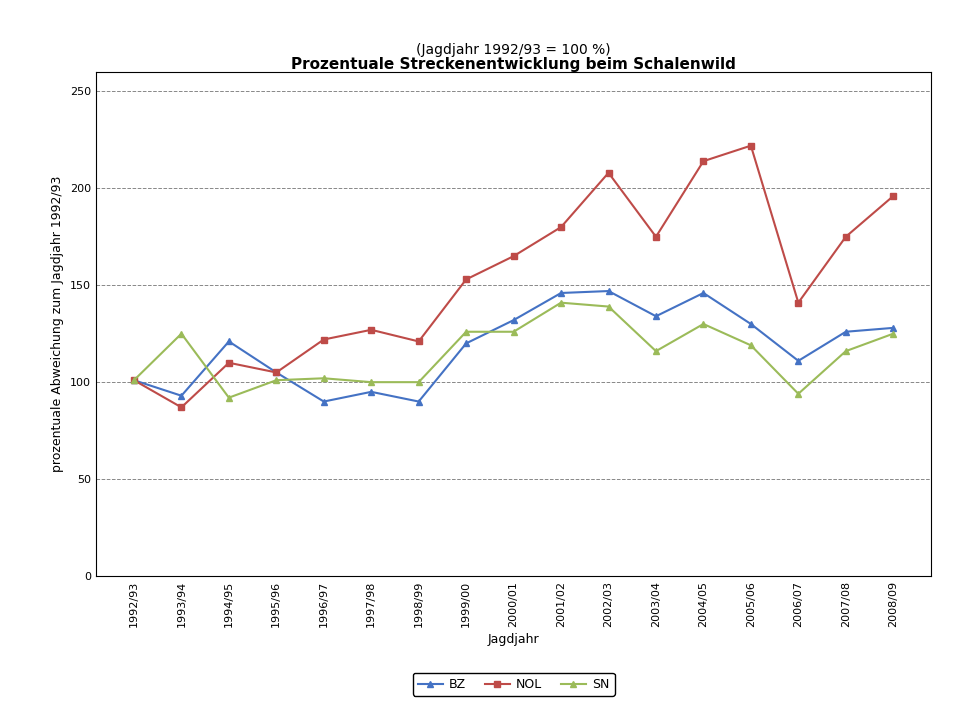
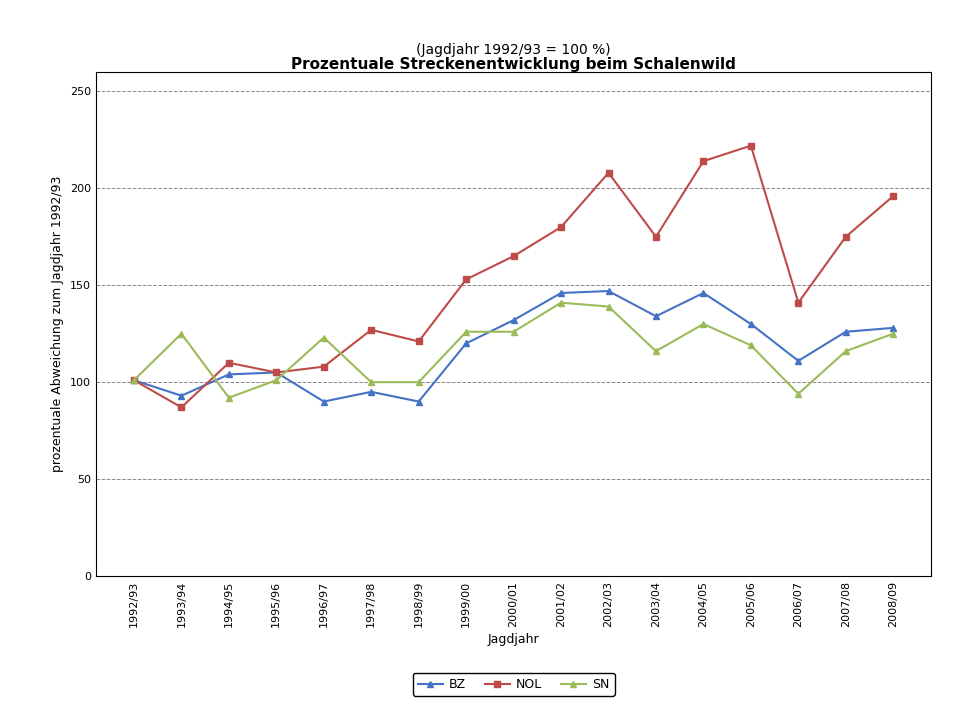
BZ/1994/95: 121 -> 104
NOL/1996/97: 122 -> 108
SN/1996/97: 102 -> 123
